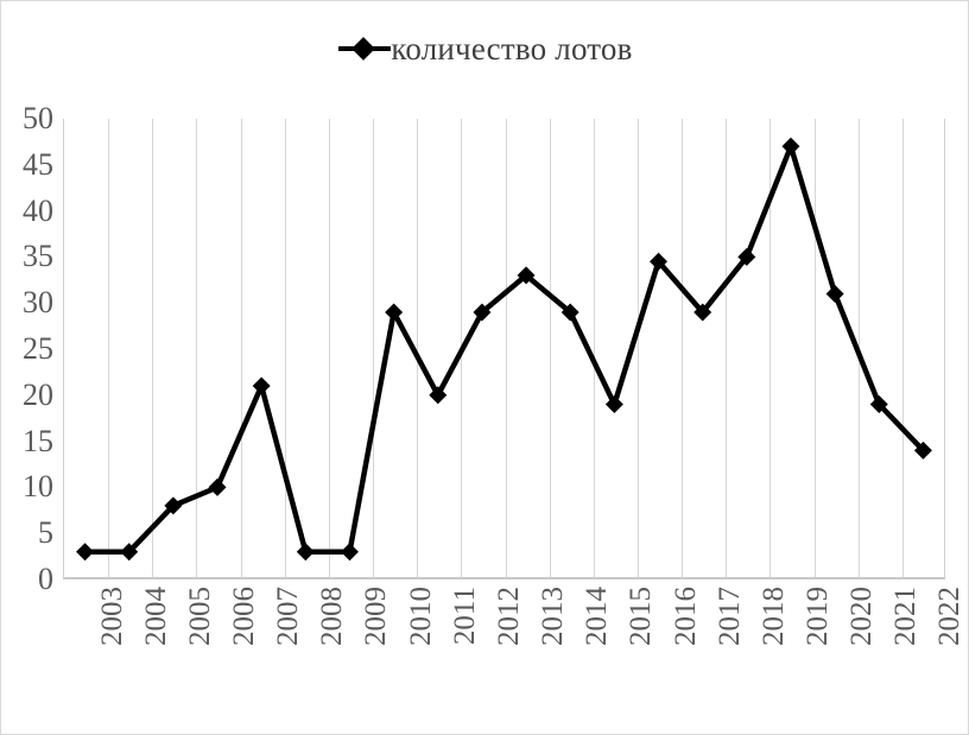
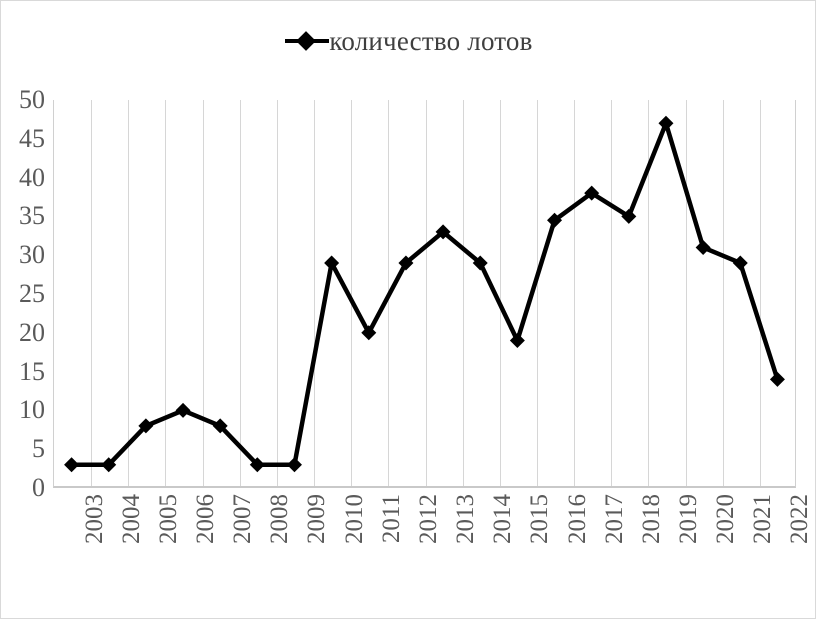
2007: 21 -> 8
2017: 29 -> 38
2021: 19 -> 29
